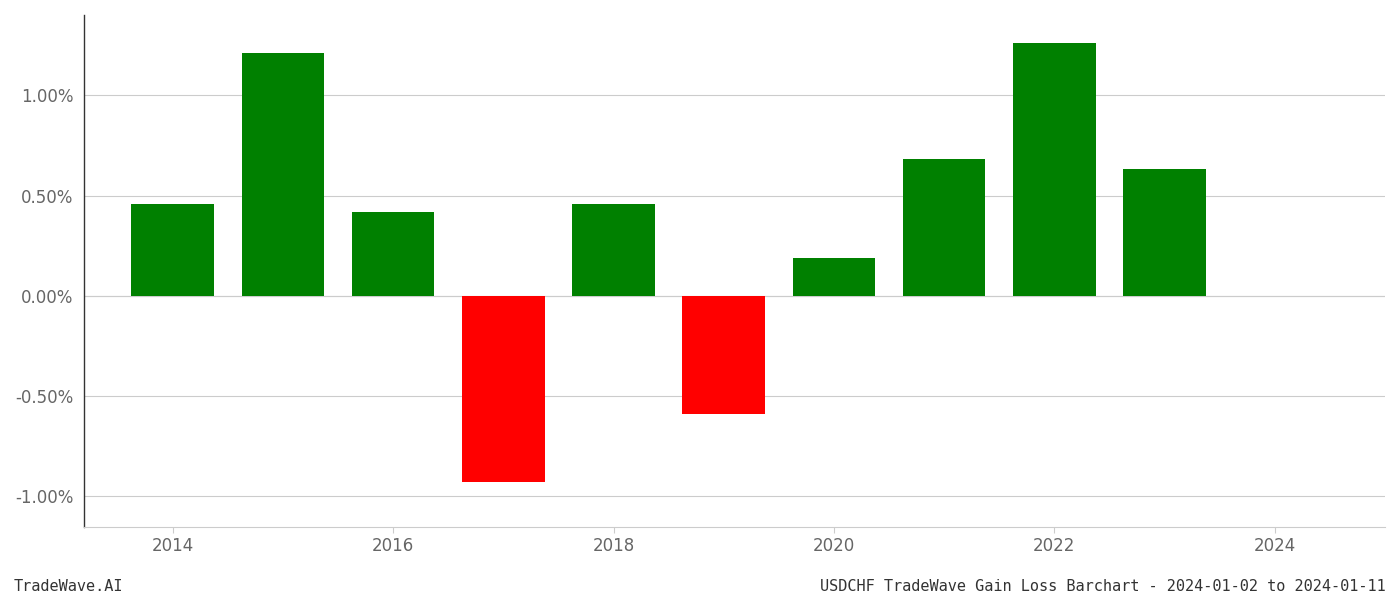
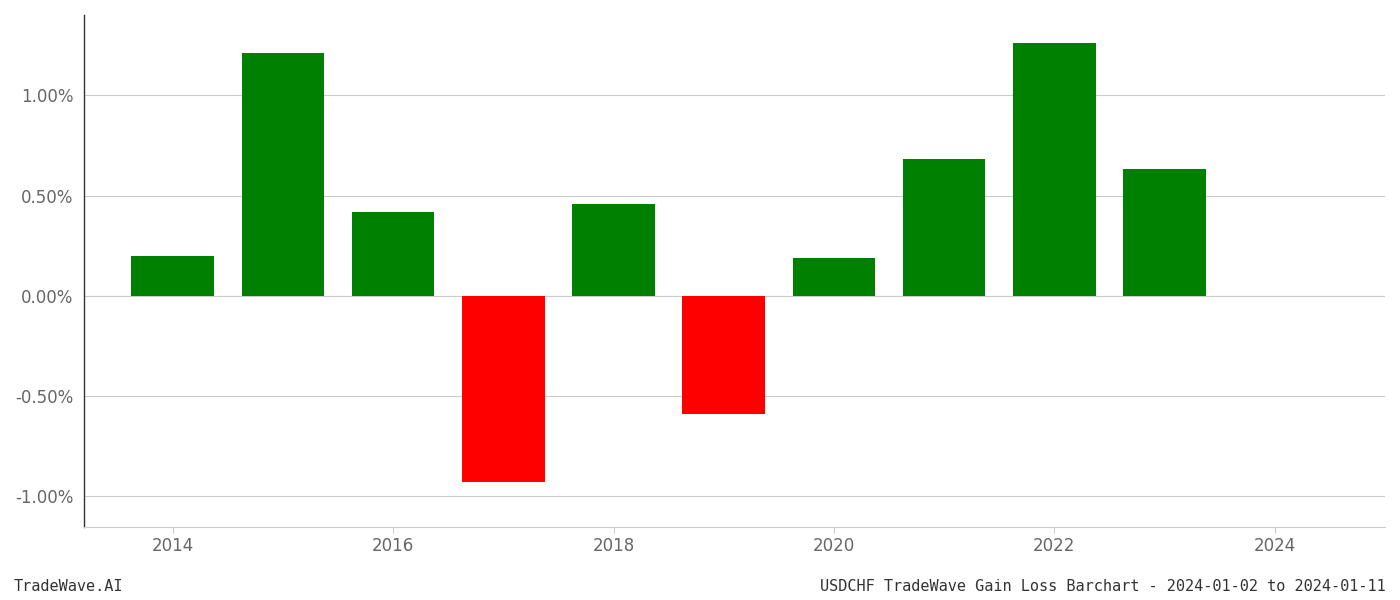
2014: 0.46% -> 0.20%
